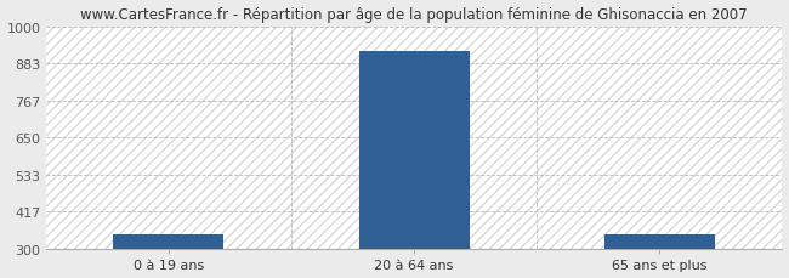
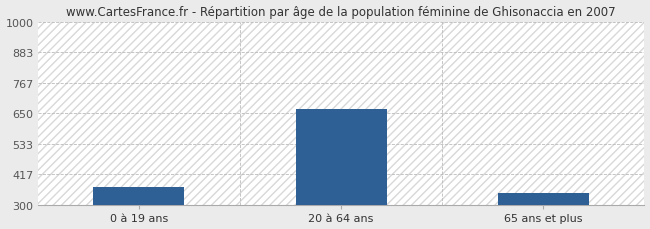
0 à 19 ans: 347 -> 370
20 à 64 ans: 922 -> 665
